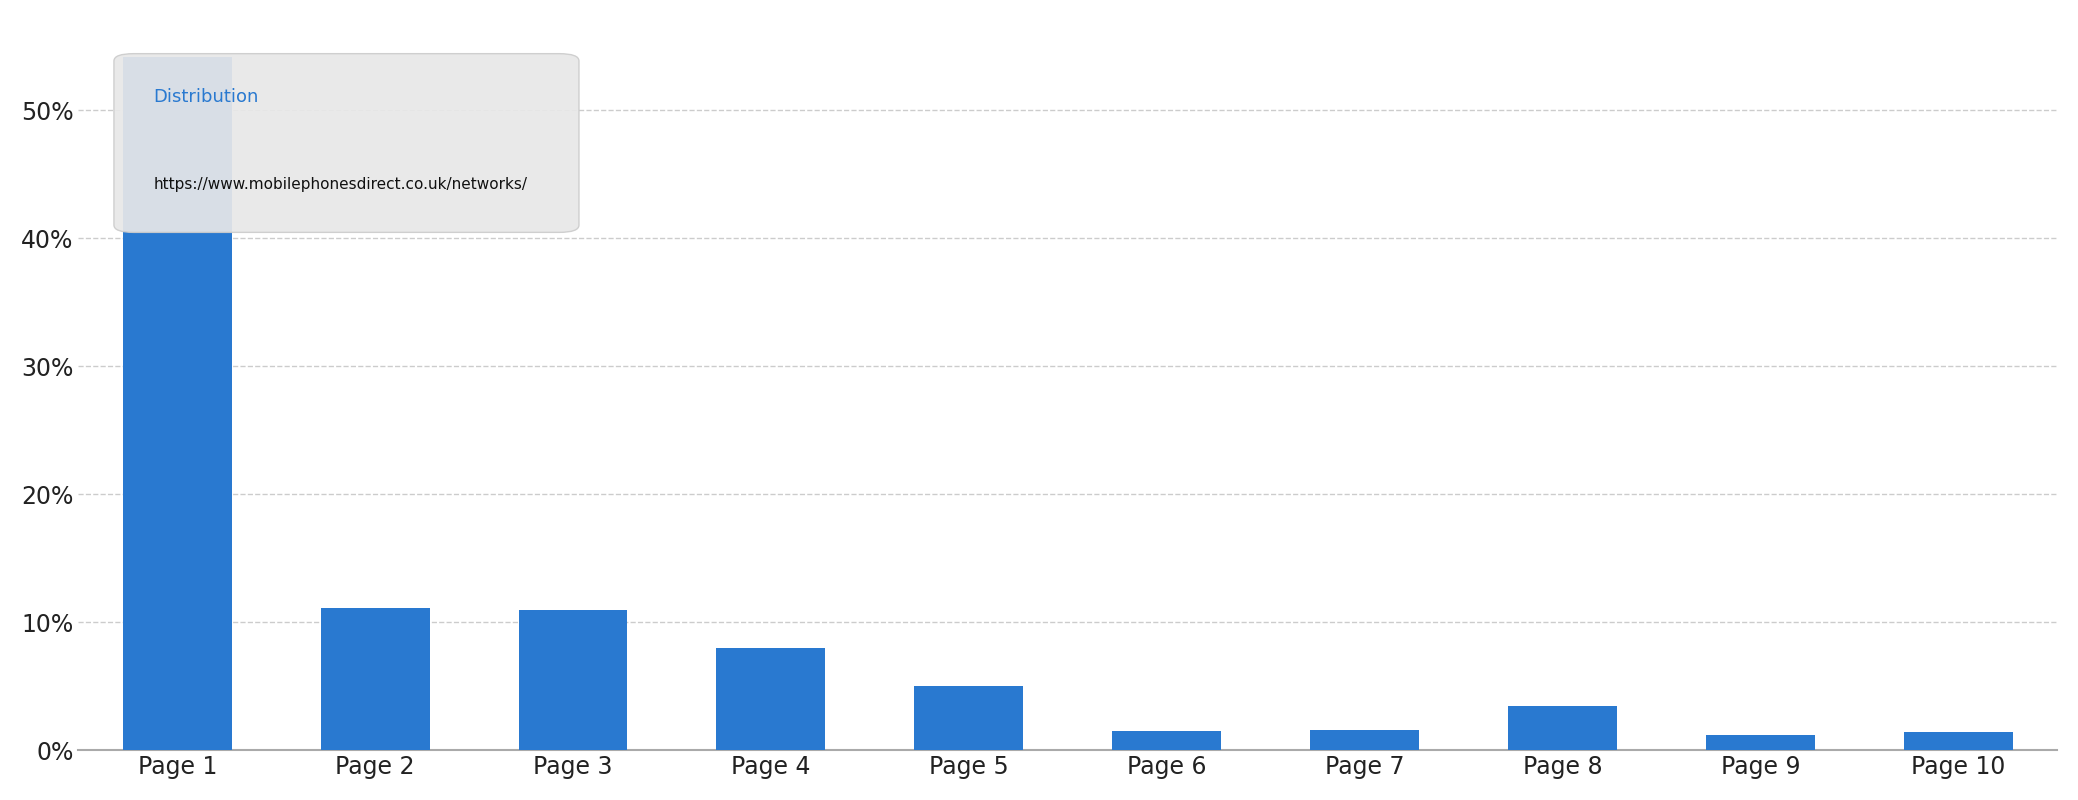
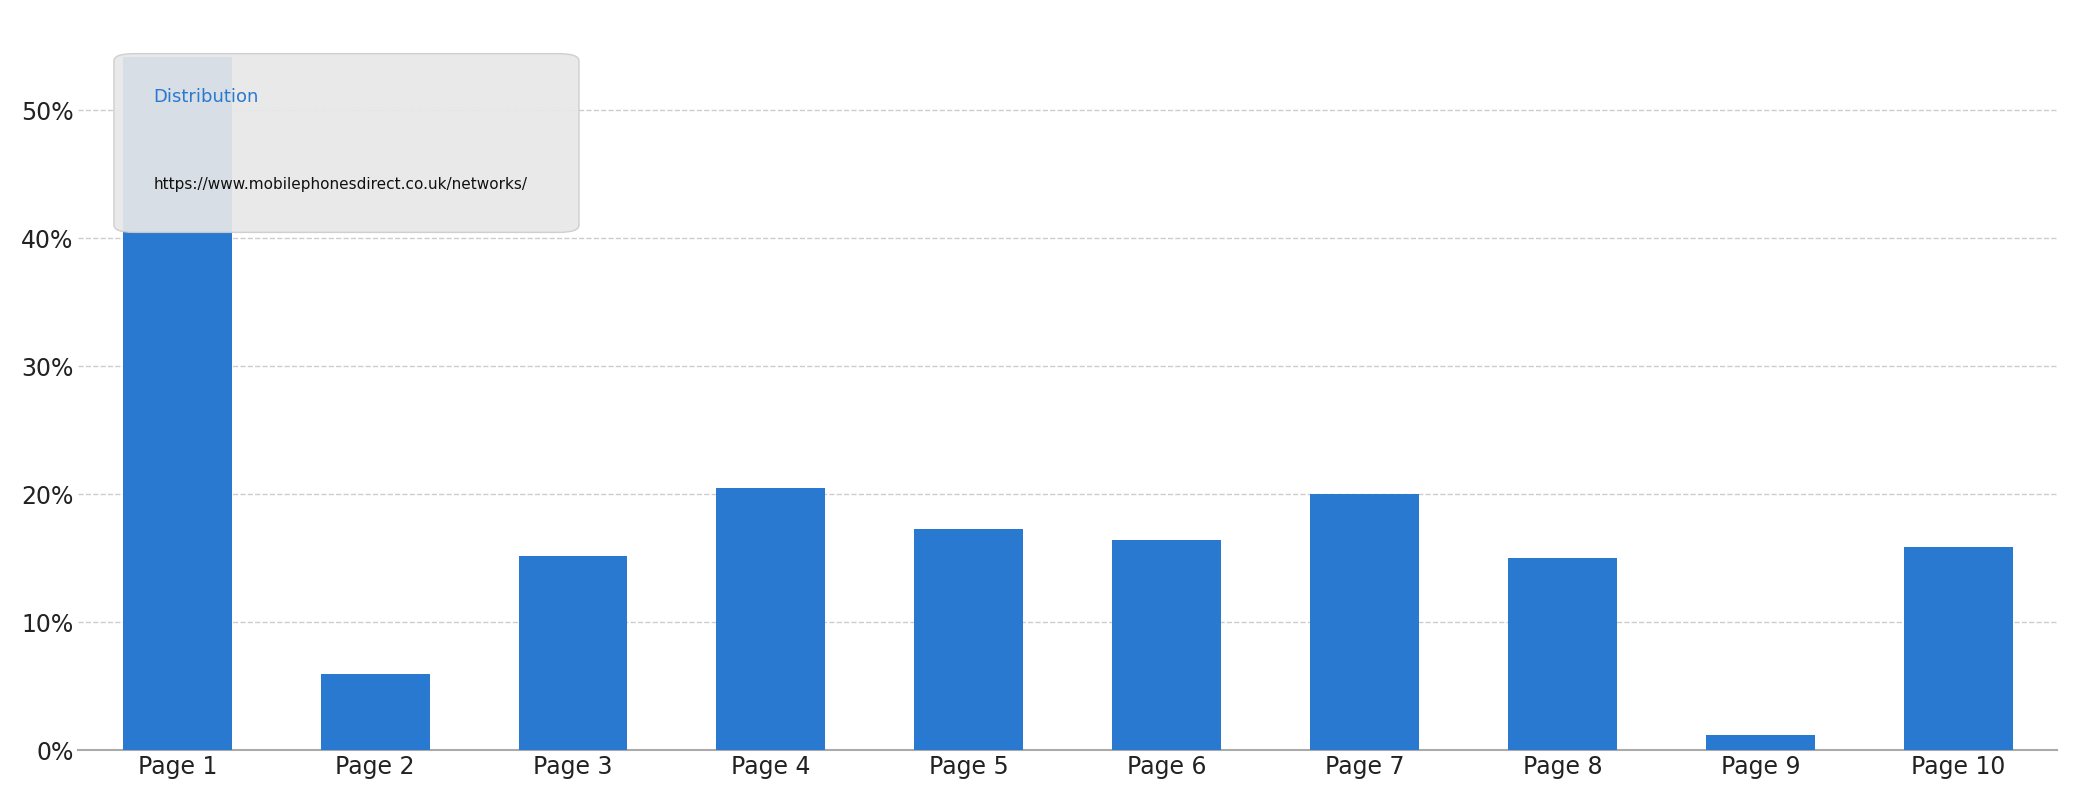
Page 2: 11.1% -> 6.0%
Page 3: 11.0% -> 15.2%
Page 4: 8.0% -> 20.5%
Page 5: 5.0% -> 17.3%
Page 6: 1.5% -> 16.4%
Page 7: 1.6% -> 20.0%
Page 8: 3.5% -> 15.0%
Page 10: 1.4% -> 15.9%
